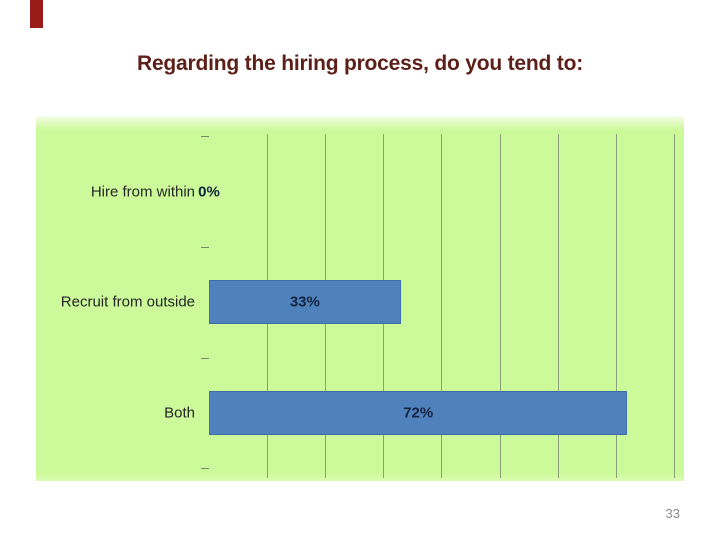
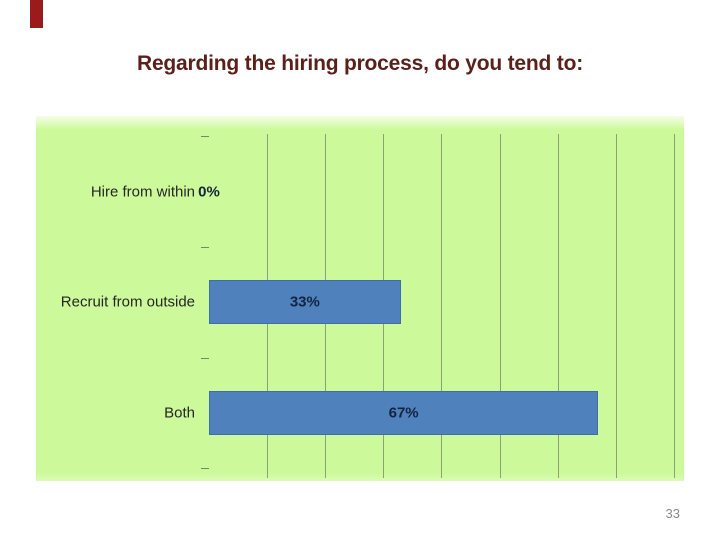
Both: 72% -> 67%
